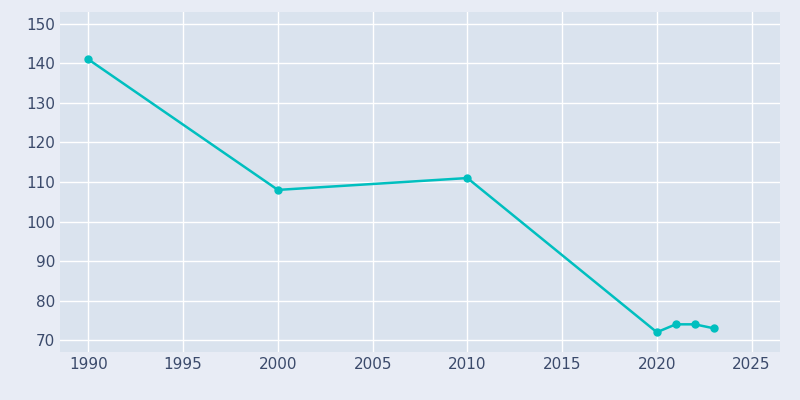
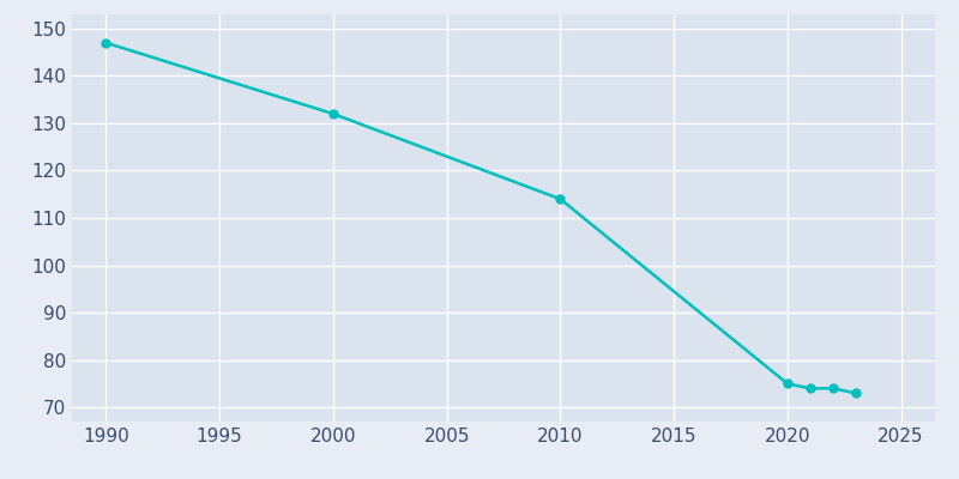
1990: 141 -> 147
2000: 108 -> 132
2010: 111 -> 114
2020: 72 -> 75
